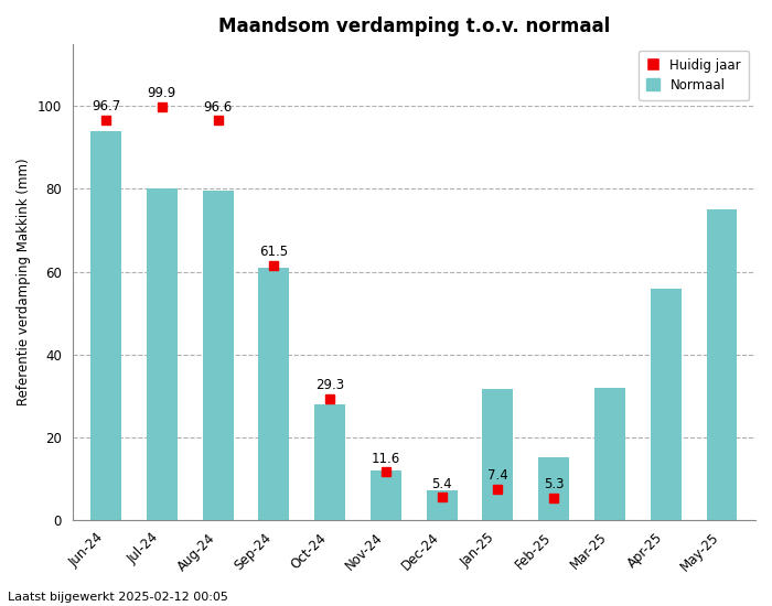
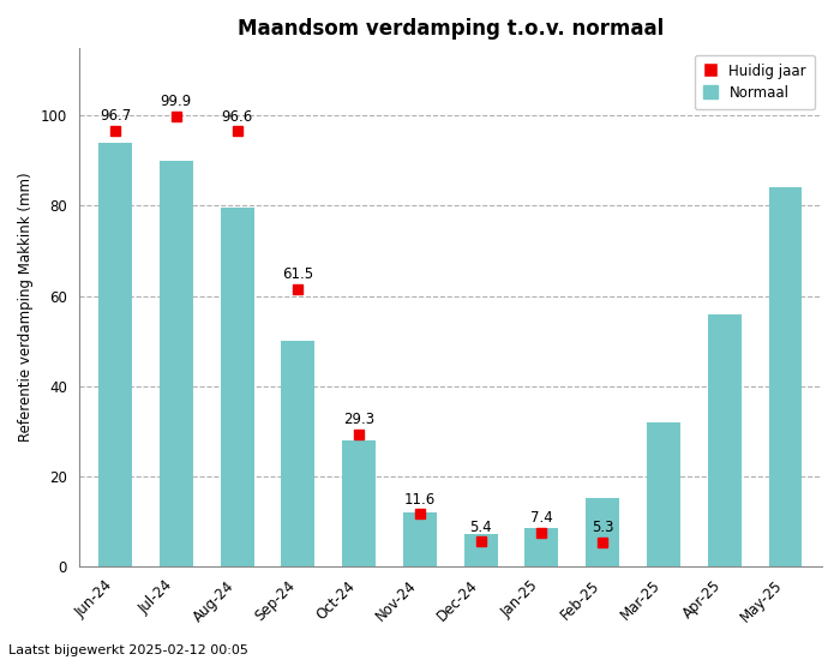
Jul-24: 80.0 -> 90.0
Sep-24: 61.0 -> 50.0
Jan-25: 31.5 -> 8.5
May-25: 75.0 -> 84.0
